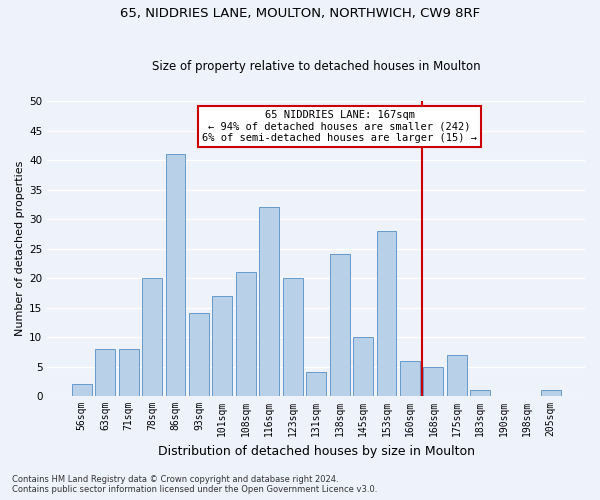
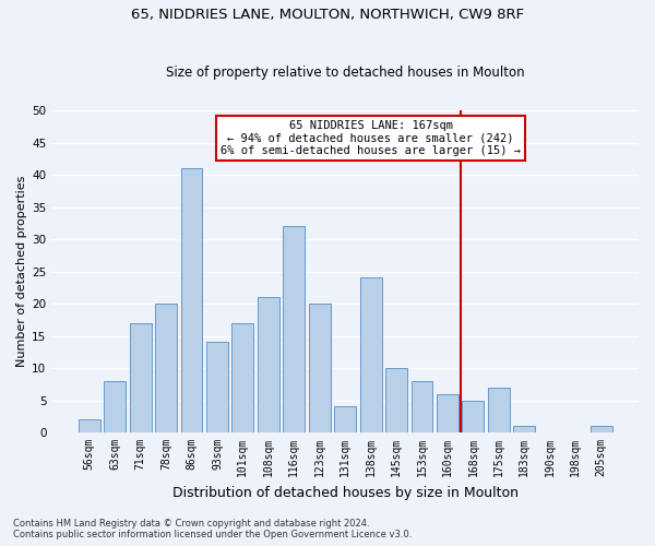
71sqm: 8 -> 17
153sqm: 28 -> 8
